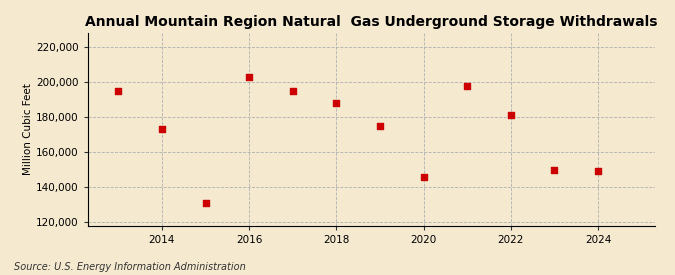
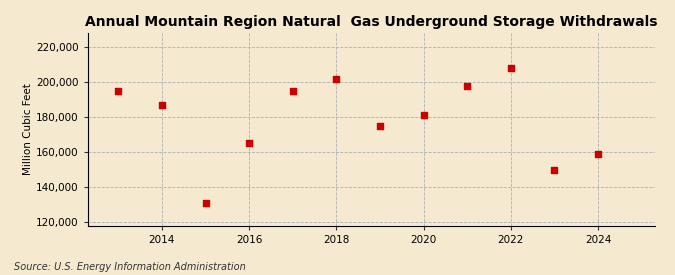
2014: 173,000 -> 187,000
2016: 203,000 -> 165,000
2018: 188,000 -> 202,000
2020: 146,000 -> 181,000
2022: 181,000 -> 208,000
2024: 149,000 -> 159,000
